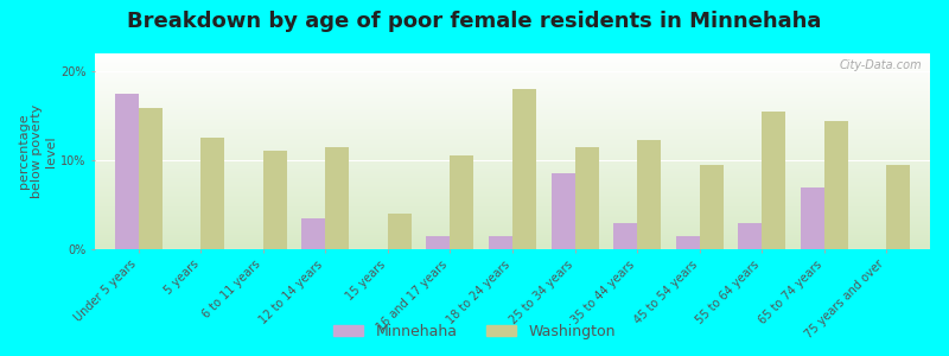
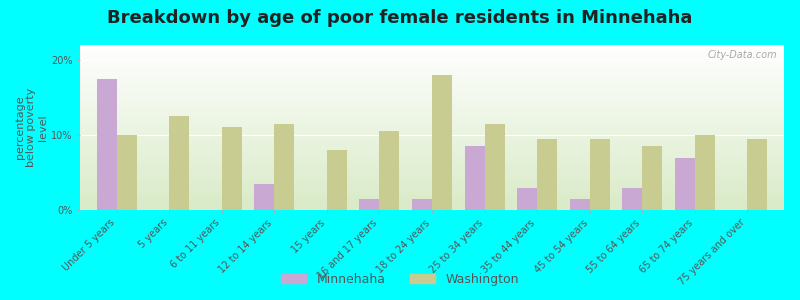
Washington/Under 5 years: 15.8% -> 10.0%
Washington/15 years: 4.0% -> 8.0%
Washington/35 to 44 years: 12.2% -> 9.5%
Washington/55 to 64 years: 15.4% -> 8.5%
Washington/65 to 74 years: 14.4% -> 10.0%
